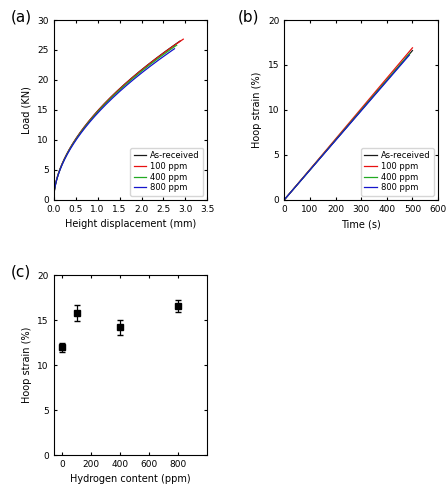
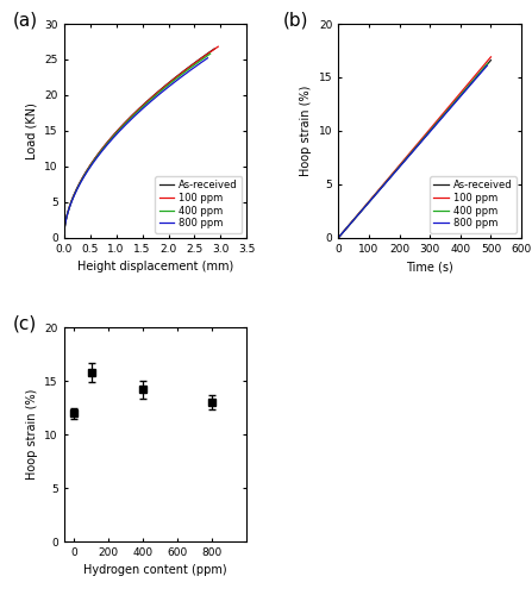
800: 16.6 -> 13.0
